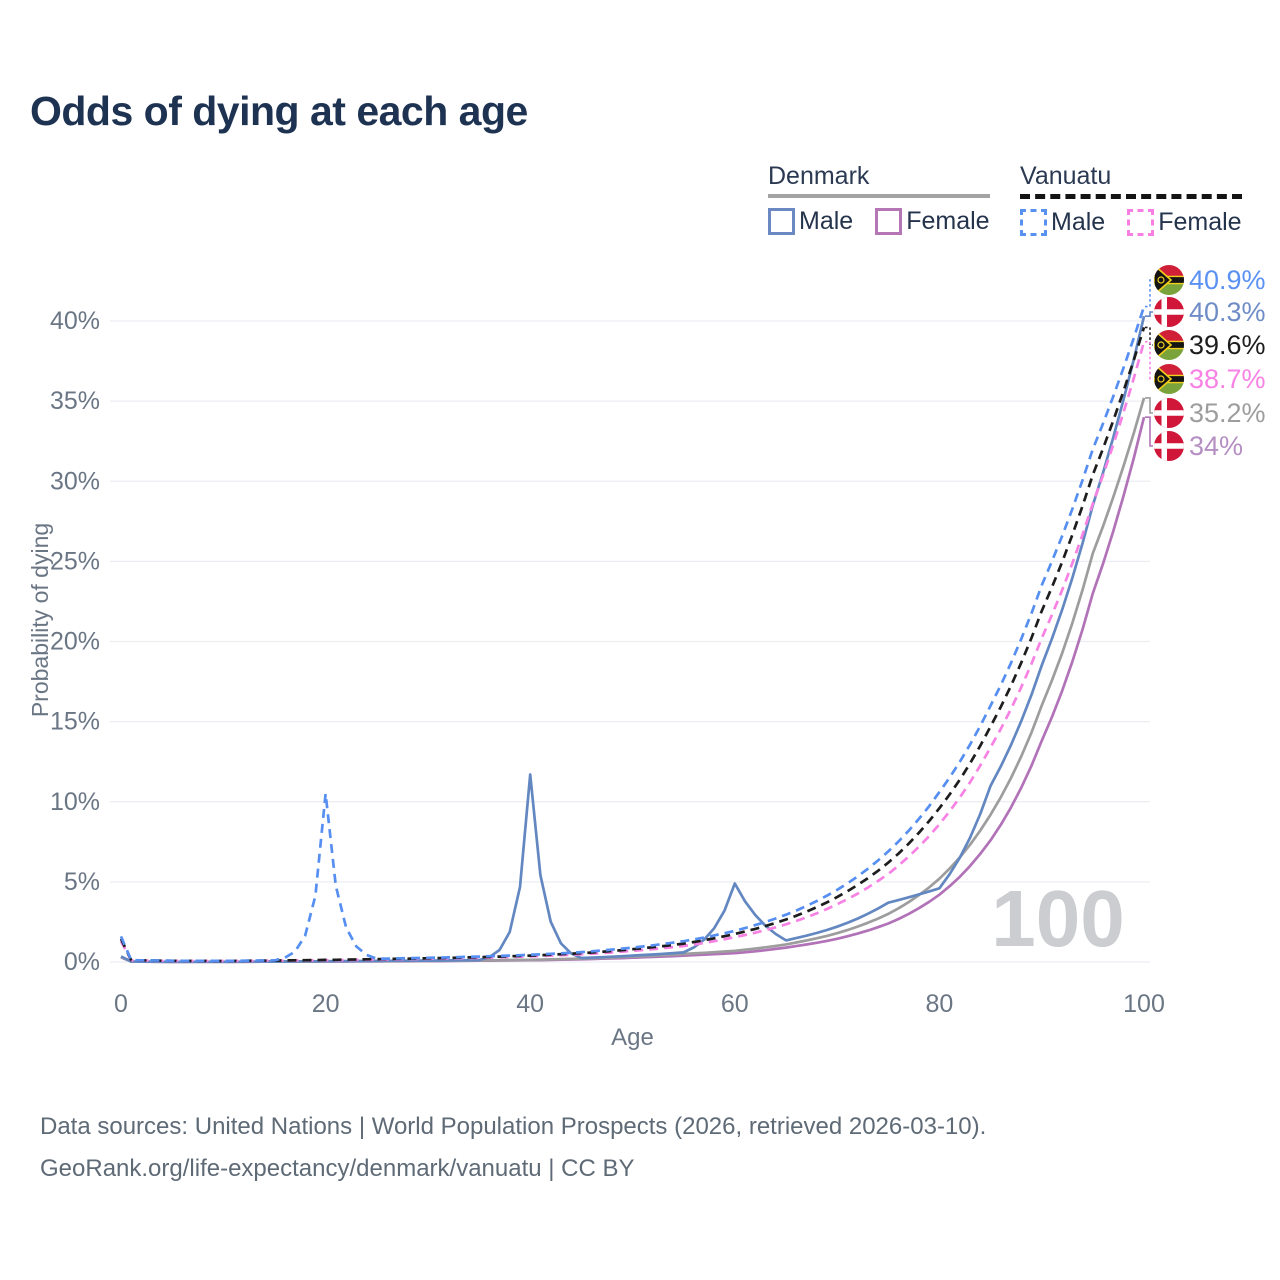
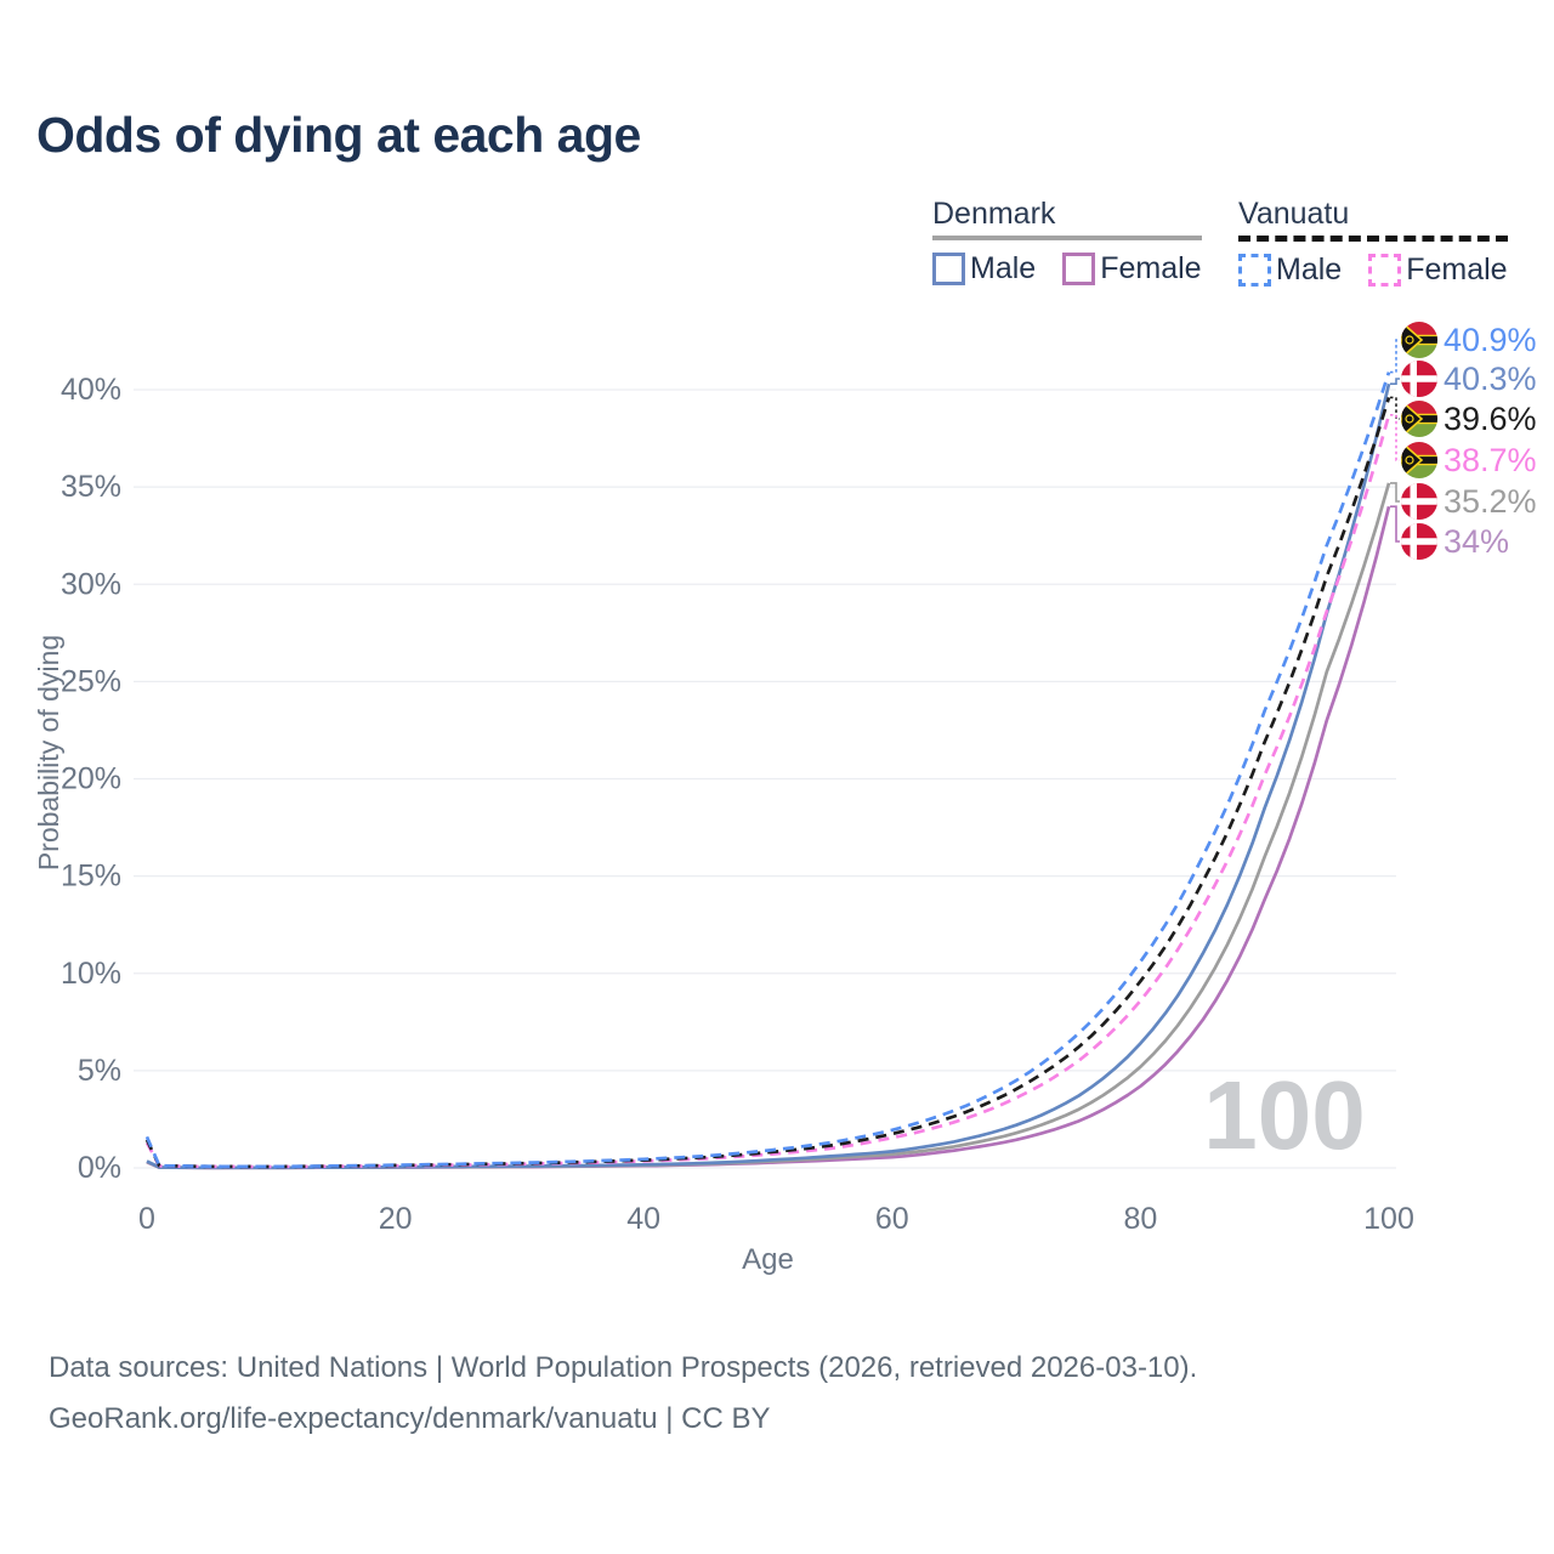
Vanuatu Male/20: 10.5% -> 0.1%
Denmark Male/40: 11.7% -> 0.2%
Denmark Male/60: 4.9% -> 0.8%
Denmark Male/80: 4.6% -> 6.4%
